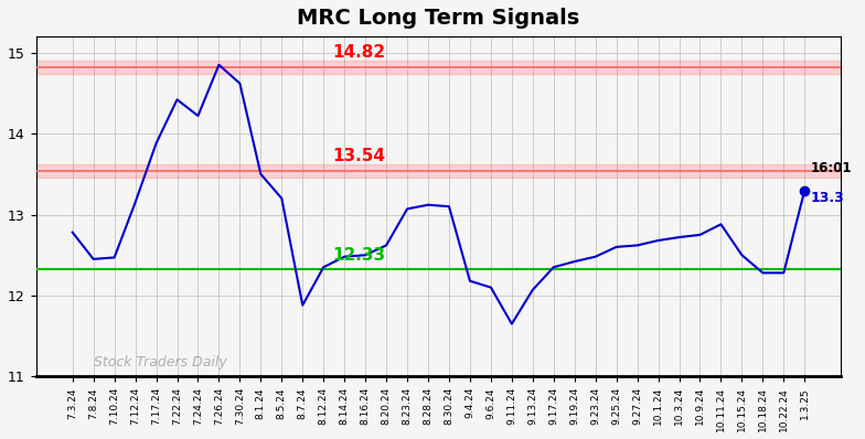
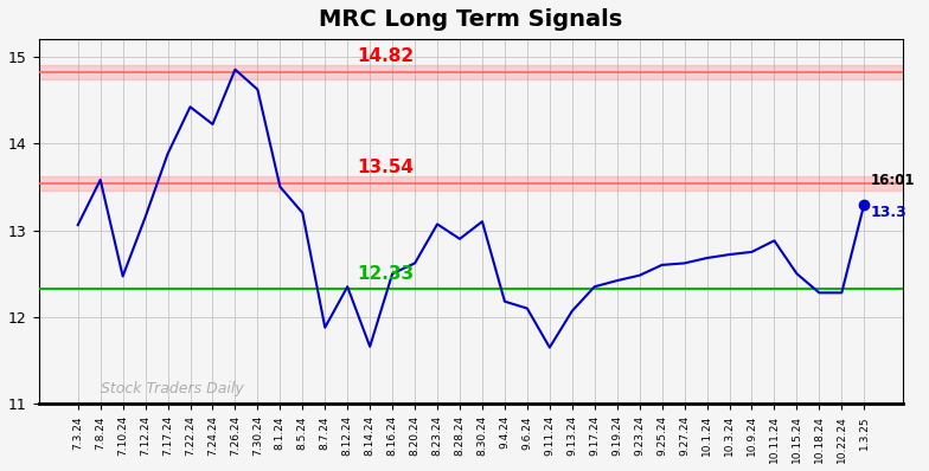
7.3.24: 12.78 -> 13.06
7.8.24: 12.45 -> 13.58
8.14.24: 12.48 -> 11.66
8.28.24: 13.12 -> 12.90
